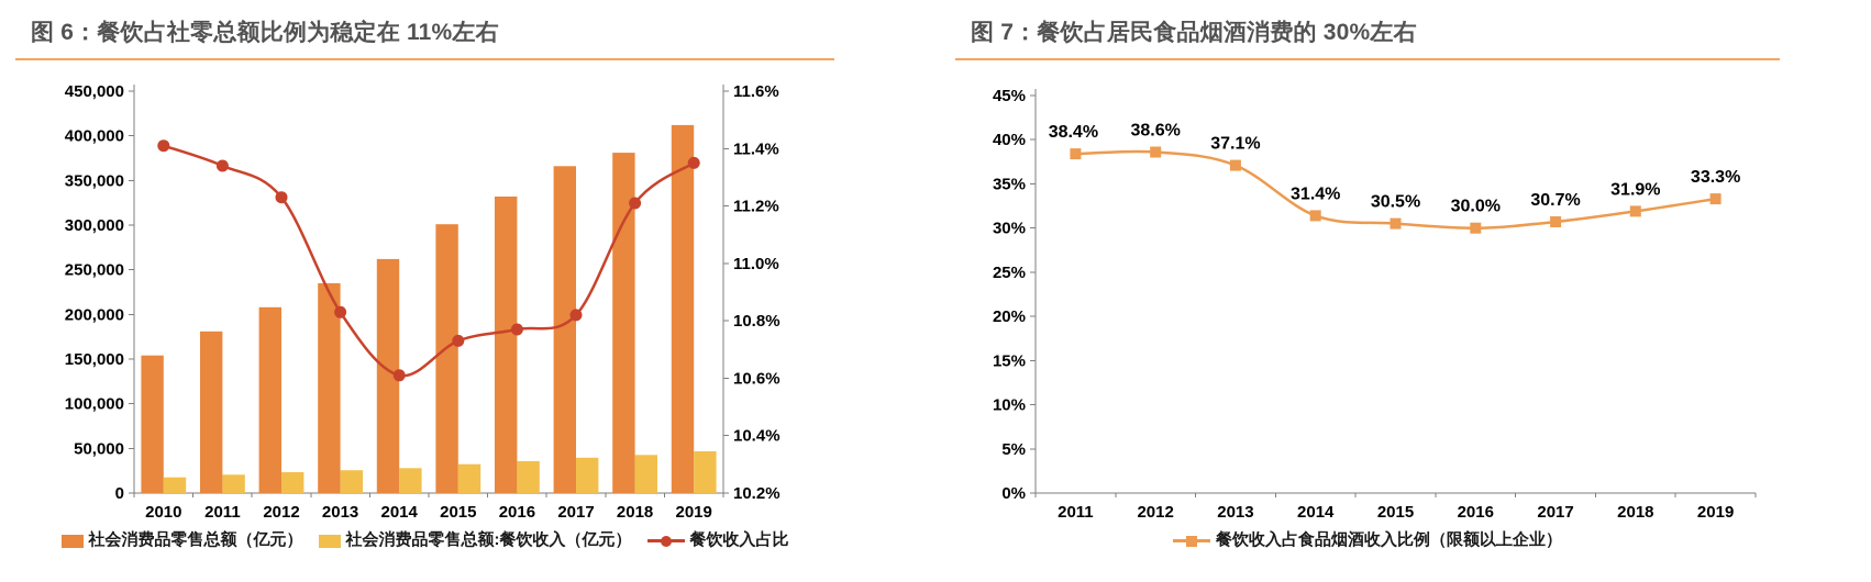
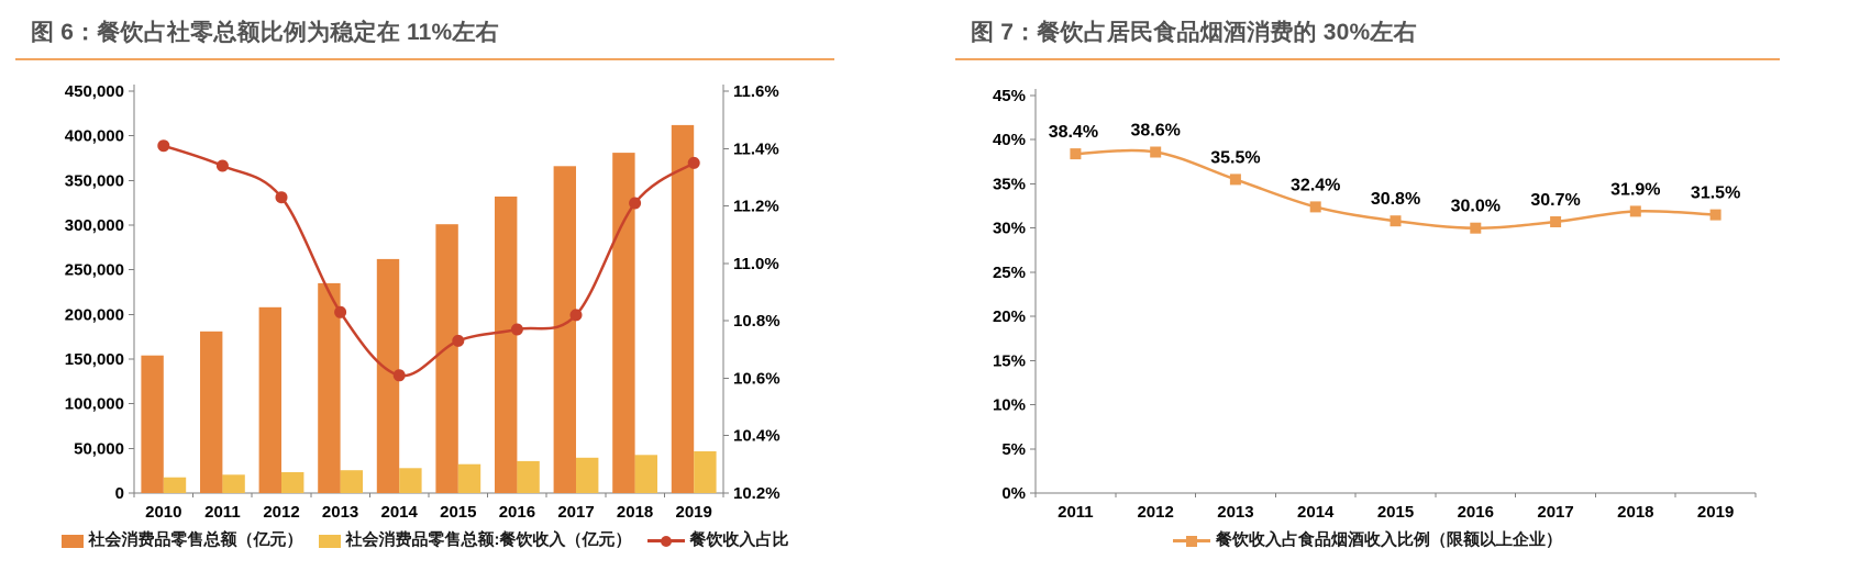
图 7：餐饮占居民食品烟酒消费的 30%左右/2013: 37.1% -> 35.5%
图 7：餐饮占居民食品烟酒消费的 30%左右/2014: 31.4% -> 32.4%
图 7：餐饮占居民食品烟酒消费的 30%左右/2015: 30.5% -> 30.8%
图 7：餐饮占居民食品烟酒消费的 30%左右/2019: 33.3% -> 31.5%
